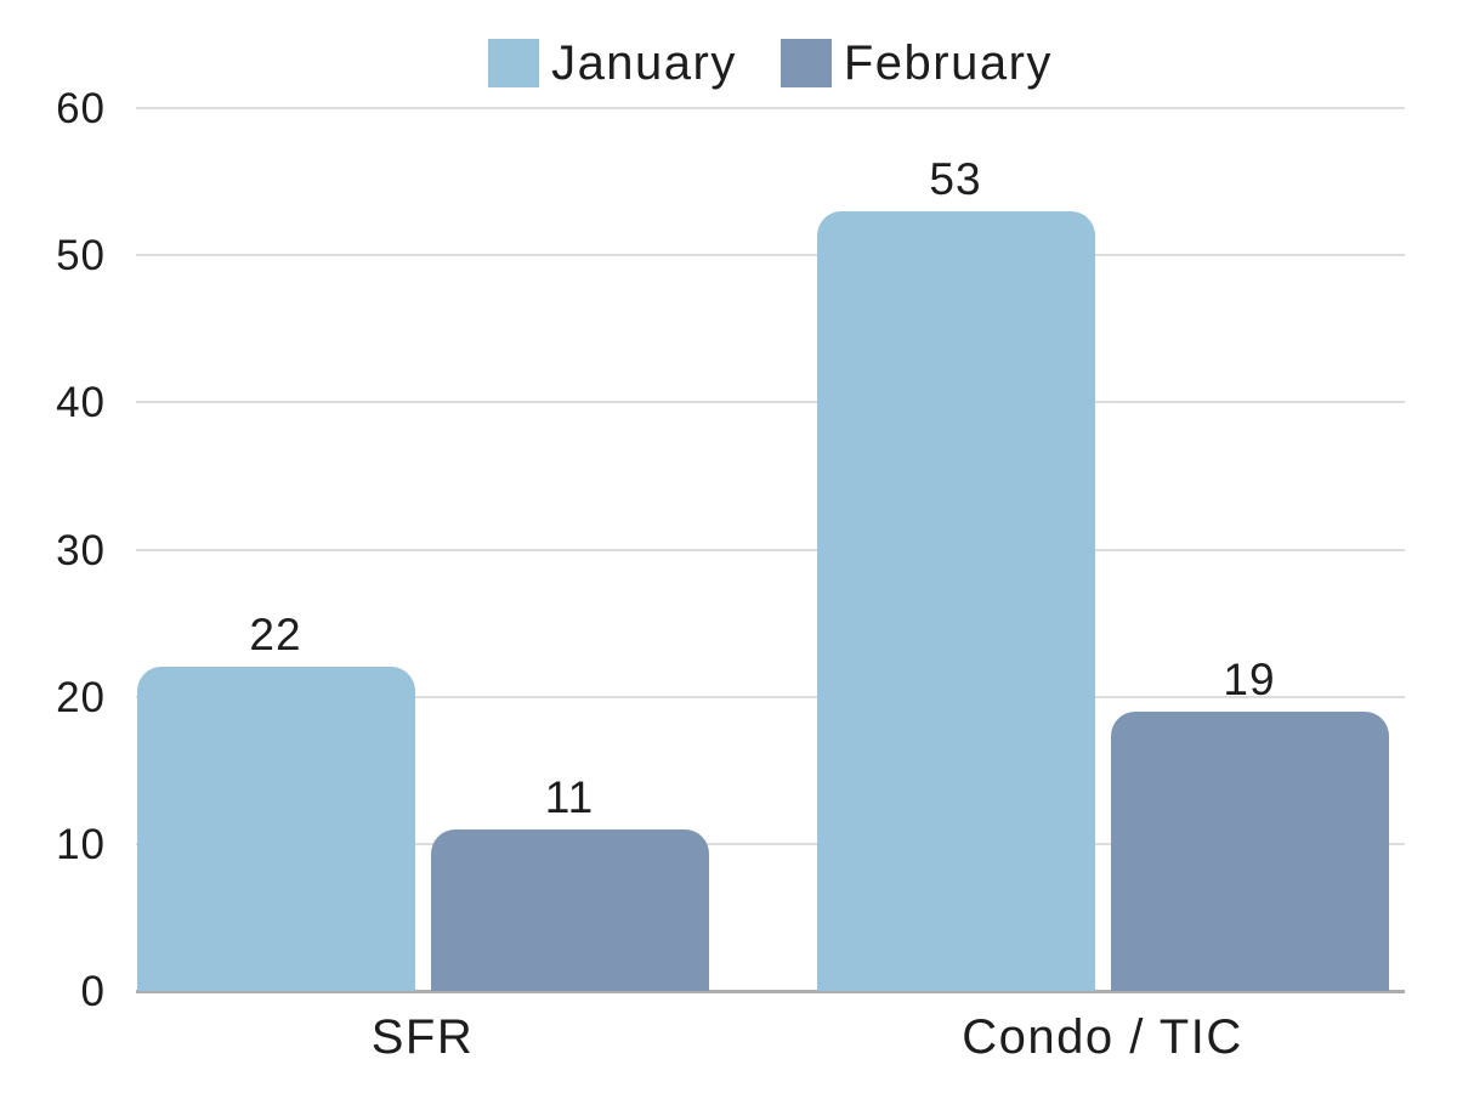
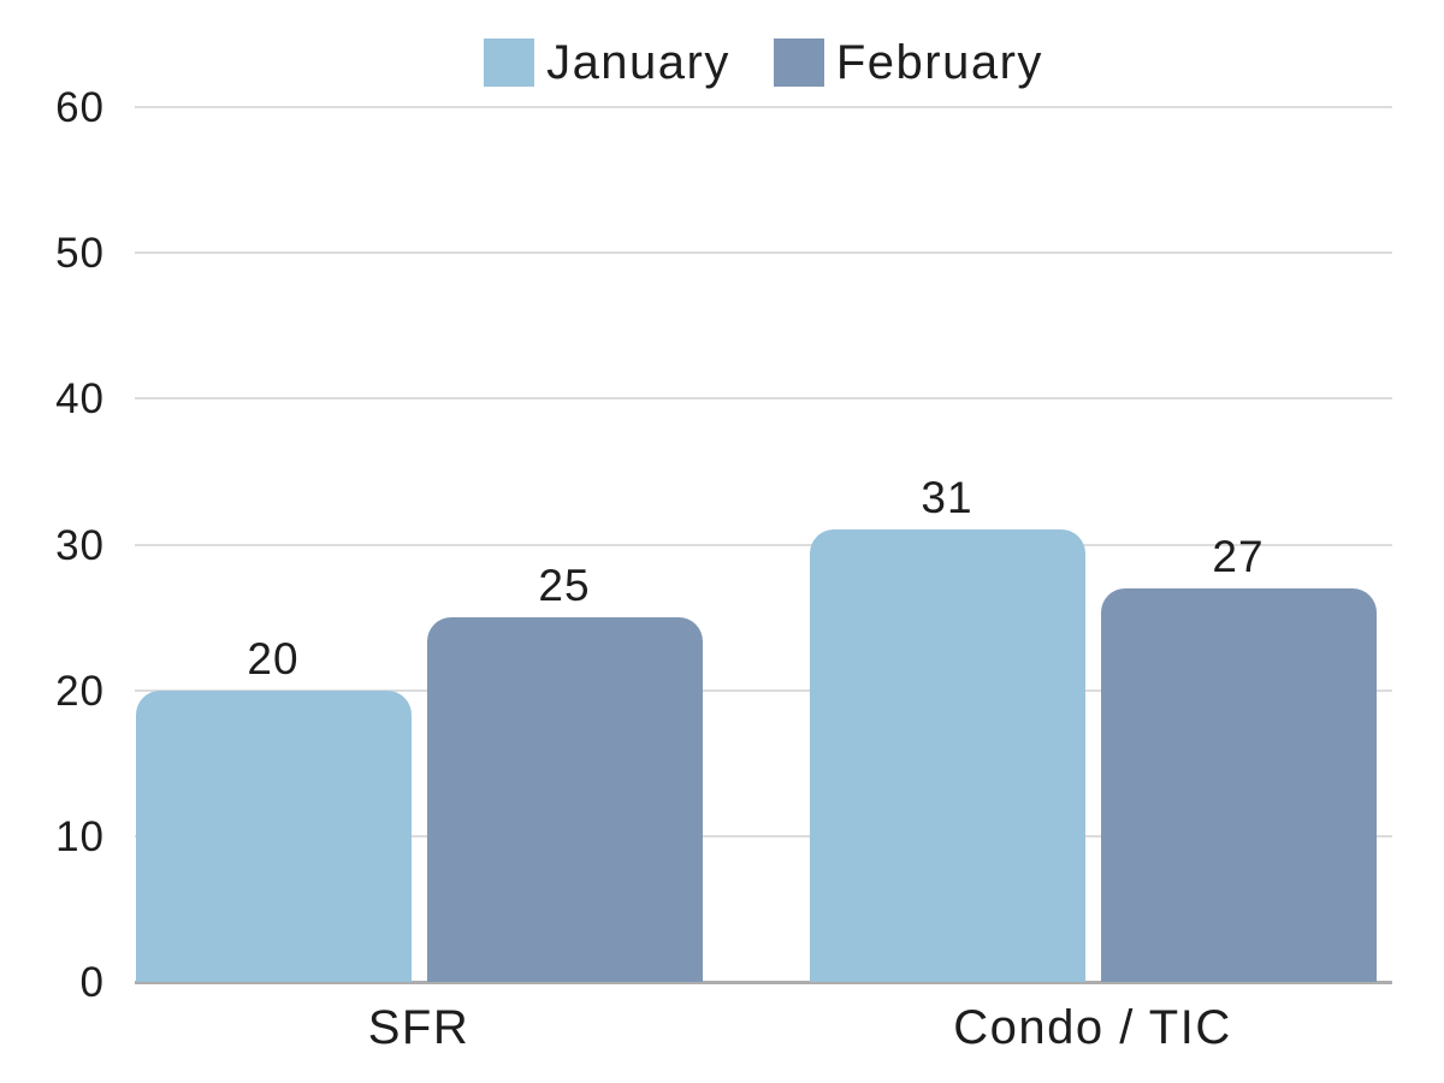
January/SFR: 22 -> 20
February/SFR: 11 -> 25
January/Condo / TIC: 53 -> 31
February/Condo / TIC: 19 -> 27
